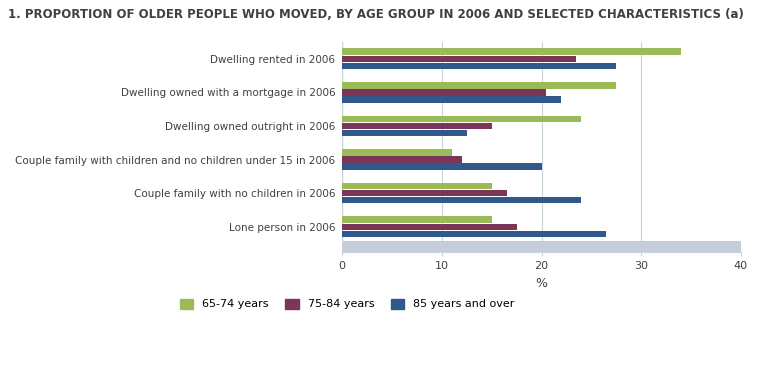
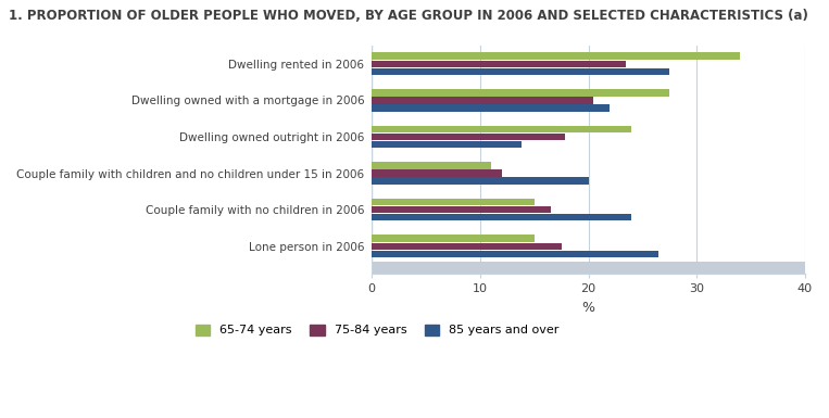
75-84 years/Dwelling owned outright in 2006: 15.0 -> 17.8
85 years and over/Dwelling owned outright in 2006: 12.5 -> 13.8
